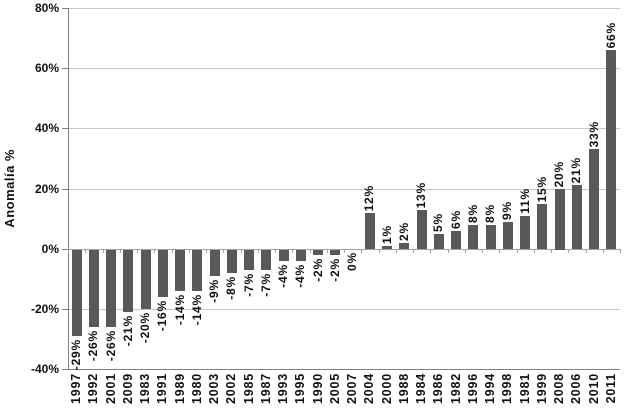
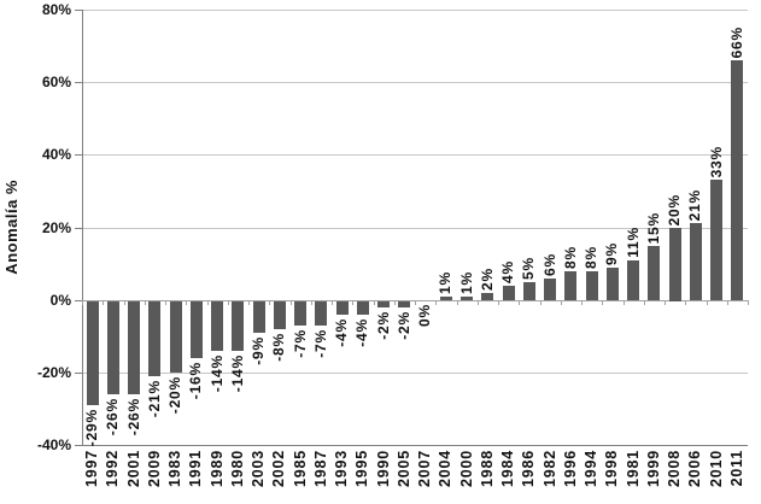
2004: 12% -> 1%
1984: 13% -> 4%
